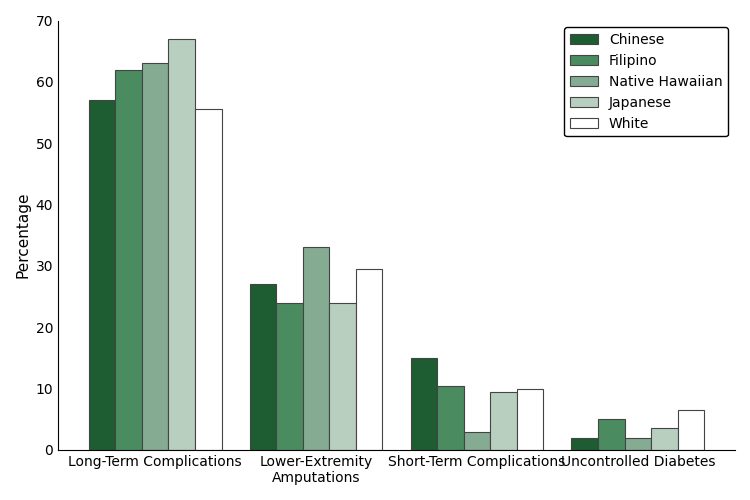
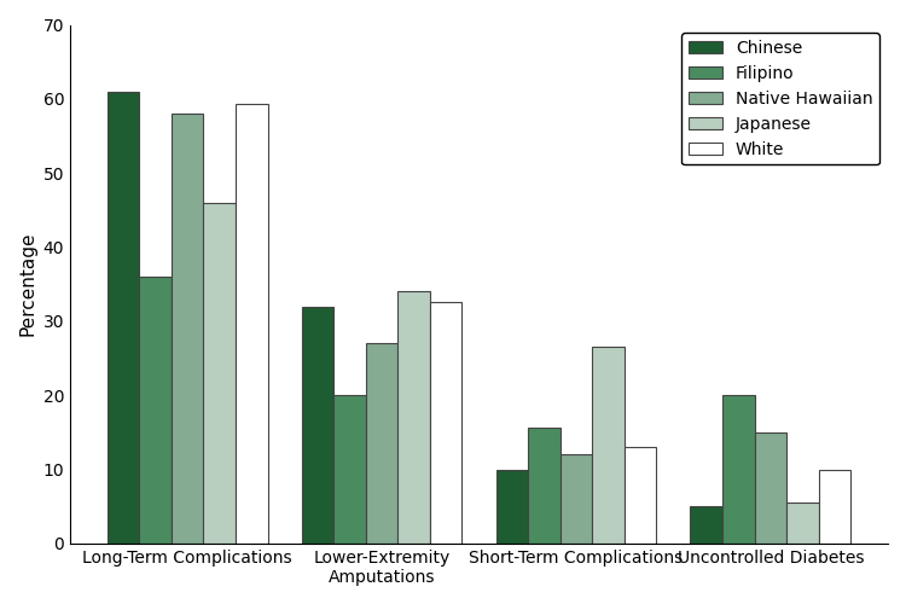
Chinese/Long-Term Complications: 57 -> 61
Filipino/Long-Term Complications: 62.0 -> 36.0
Native Hawaiian/Long-Term Complications: 63 -> 58
Japanese/Long-Term Complications: 67.0 -> 46.0
White/Long-Term Complications: 55.5 -> 59.4
Chinese/Lower-Extremity Amputations: 27 -> 32
Filipino/Lower-Extremity Amputations: 24.0 -> 20.0
Native Hawaiian/Lower-Extremity Amputations: 33 -> 27
Japanese/Lower-Extremity Amputations: 24.0 -> 34.0
White/Lower-Extremity Amputations: 29.5 -> 32.6
Chinese/Short-Term Complications: 15 -> 10
Filipino/Short-Term Complications: 10.5 -> 15.6
Native Hawaiian/Short-Term Complications: 3 -> 12
Japanese/Short-Term Complications: 9.5 -> 26.6
White/Short-Term Complications: 10.0 -> 13.0
Chinese/Uncontrolled Diabetes: 2 -> 5
Filipino/Uncontrolled Diabetes: 5.0 -> 20.0
Native Hawaiian/Uncontrolled Diabetes: 2 -> 15
Japanese/Uncontrolled Diabetes: 3.5 -> 5.6
White/Uncontrolled Diabetes: 6.5 -> 10.0
